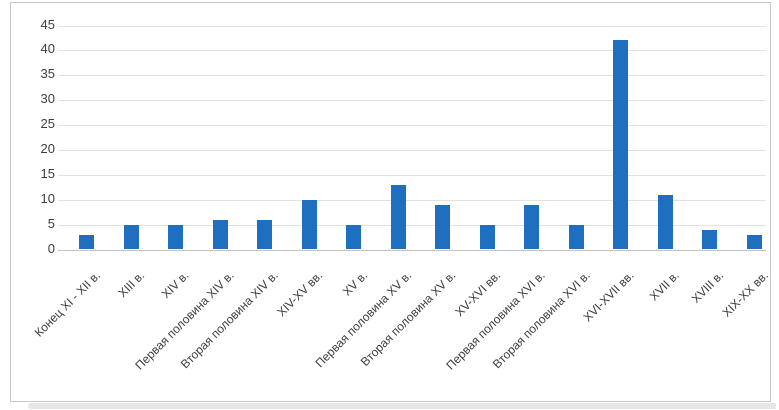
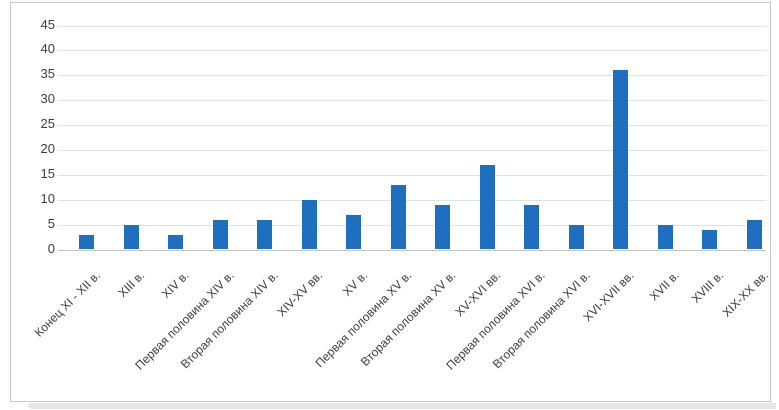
XIV в.: 5 -> 3
XV в.: 5 -> 7
XV-XVI вв.: 5 -> 17
XVI-XVII вв.: 42 -> 36
XVII в.: 11 -> 5
XIX-XX вв.: 3 -> 6
